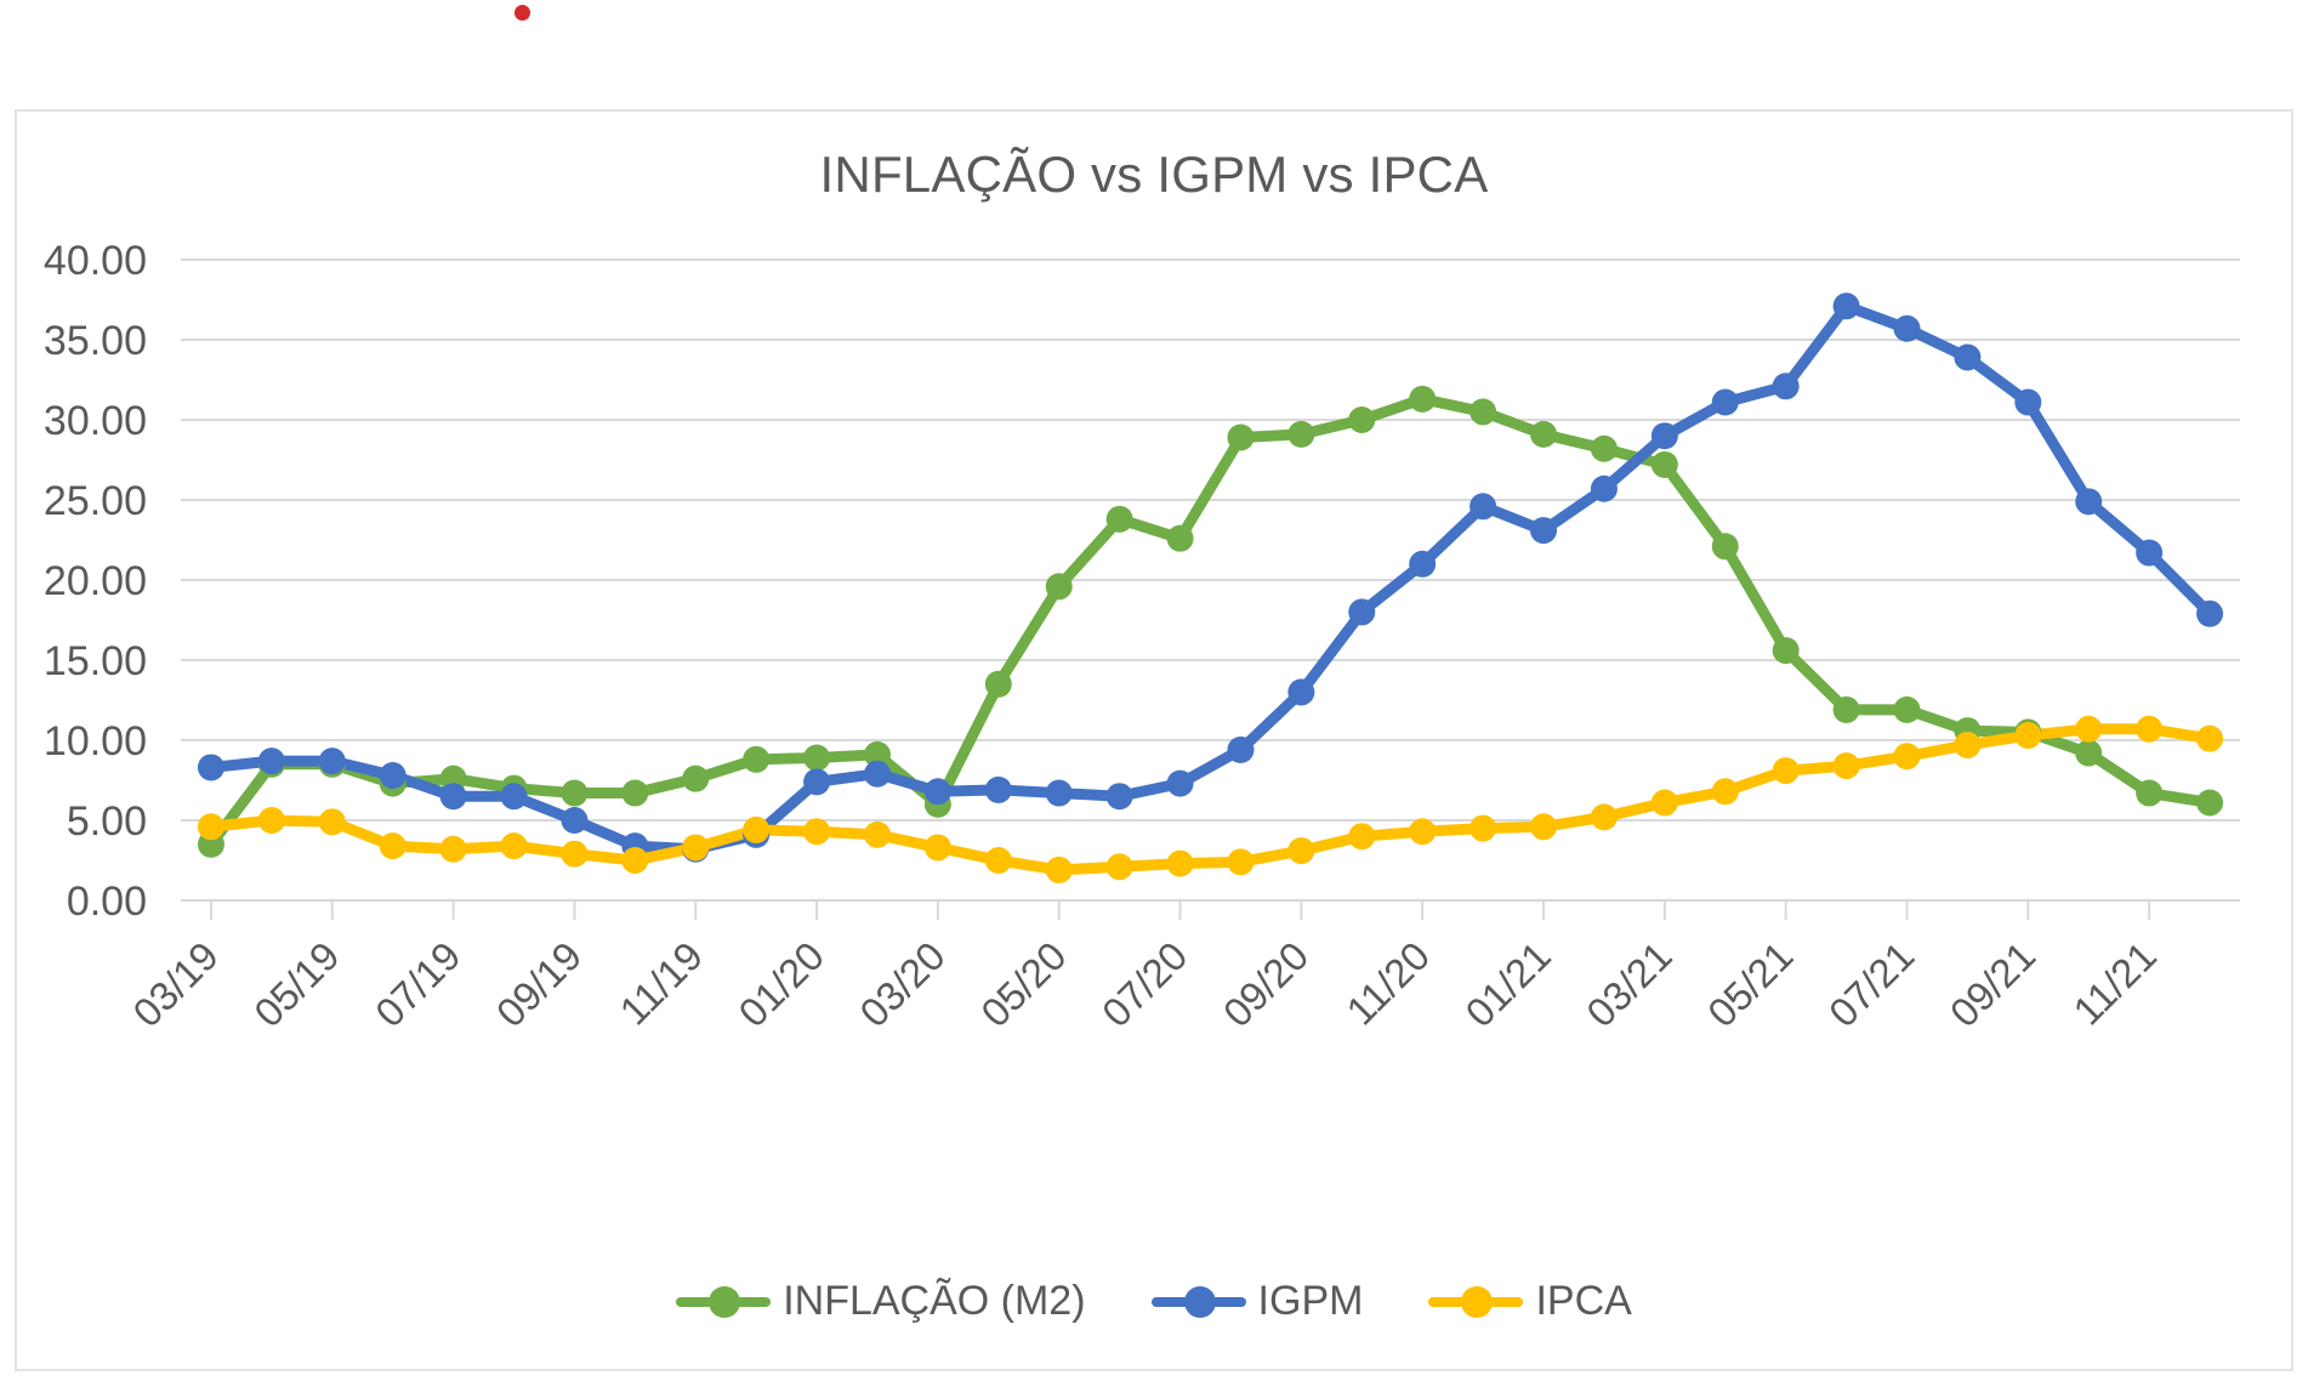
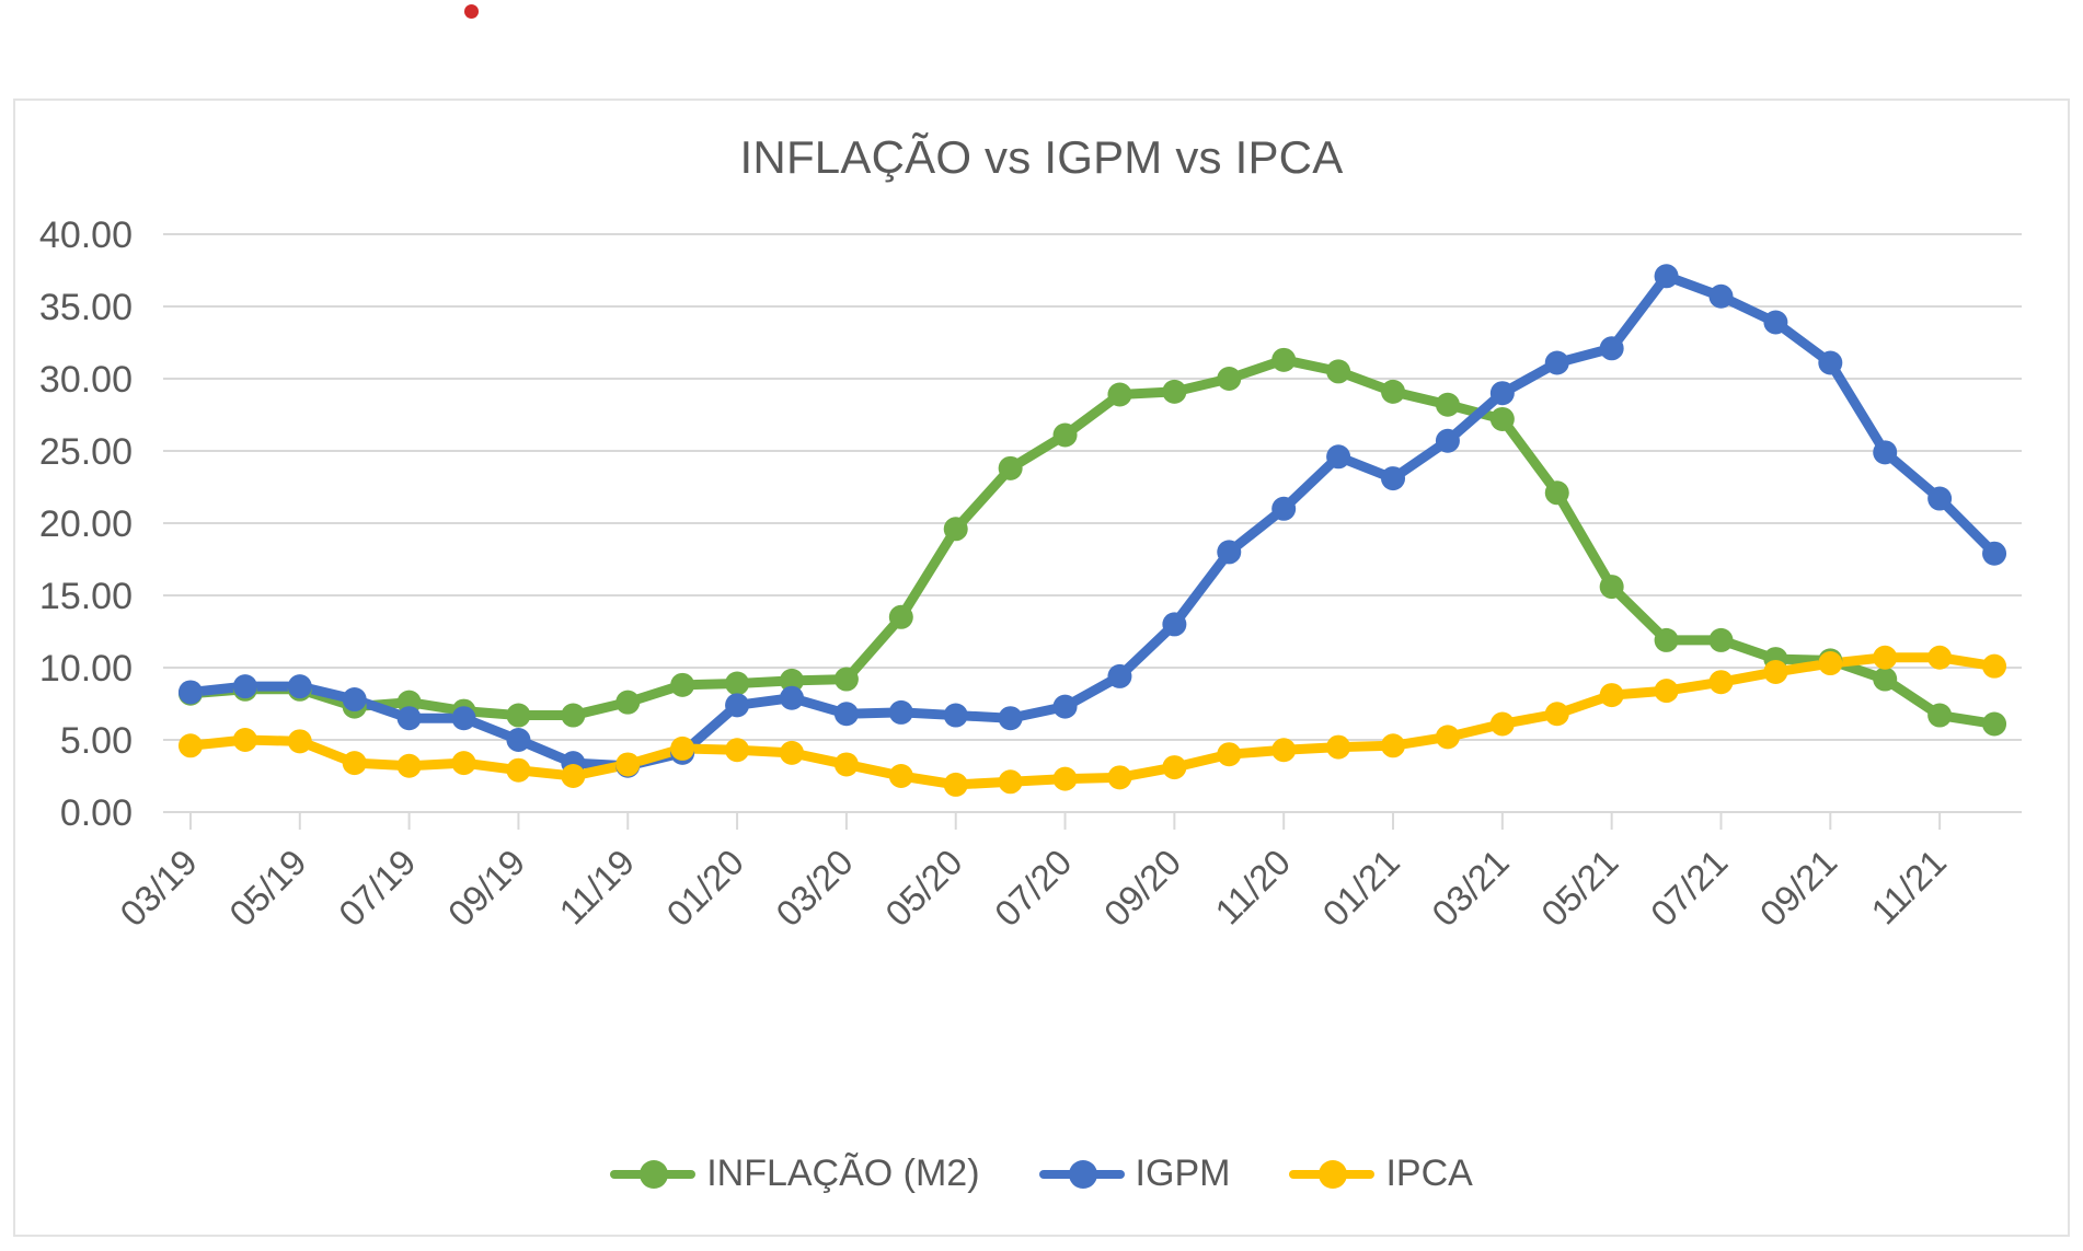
INFLAÇÃO (M2)/03/19: 3.5 -> 8.2
INFLAÇÃO (M2)/03/20: 6.0 -> 9.2
INFLAÇÃO (M2)/07/20: 22.6 -> 26.1
